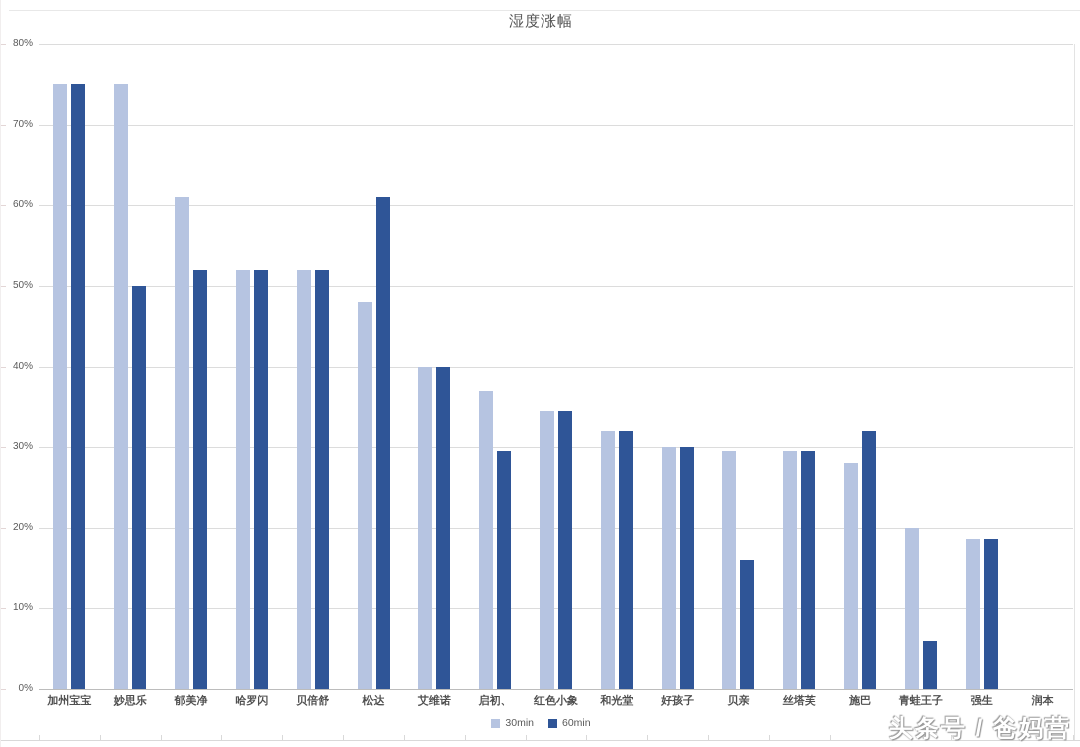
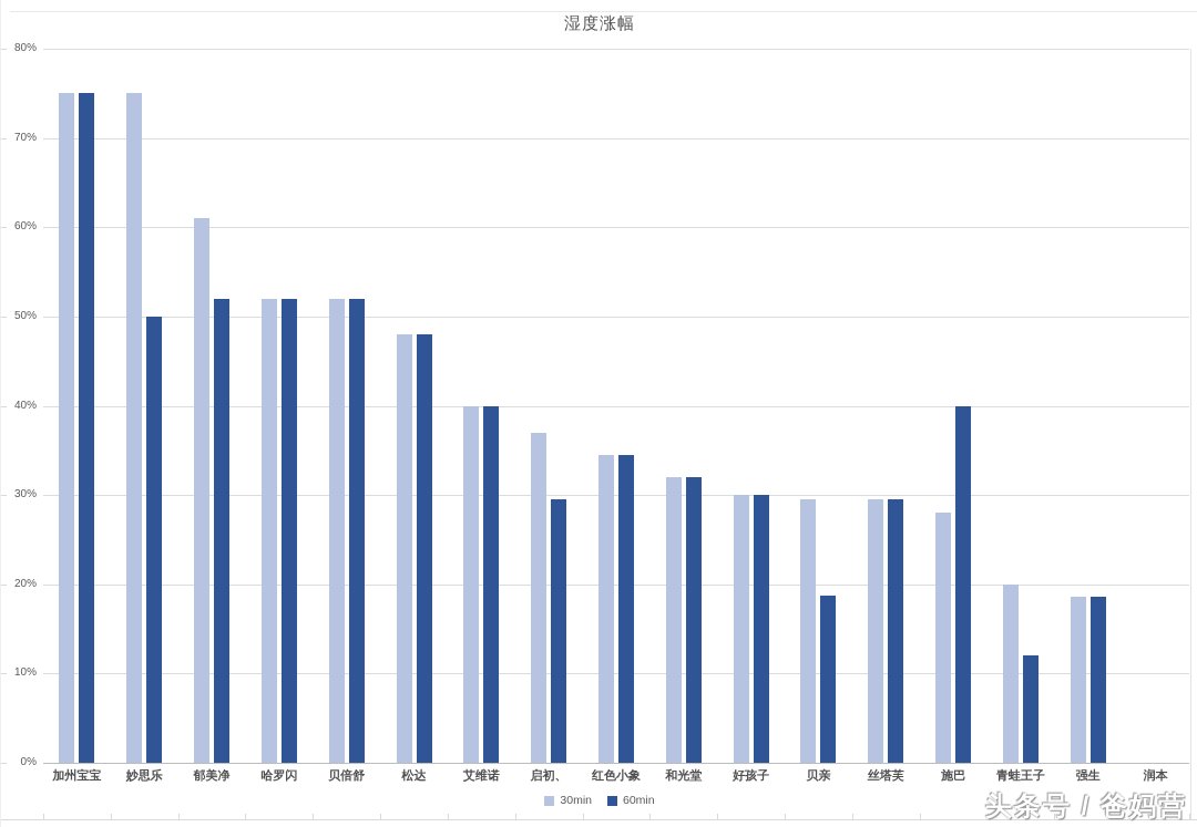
60min/松达: 61% -> 48%
60min/贝亲: 16% -> 19%
60min/施巴: 32% -> 40%
60min/青蛙王子: 6% -> 12%
